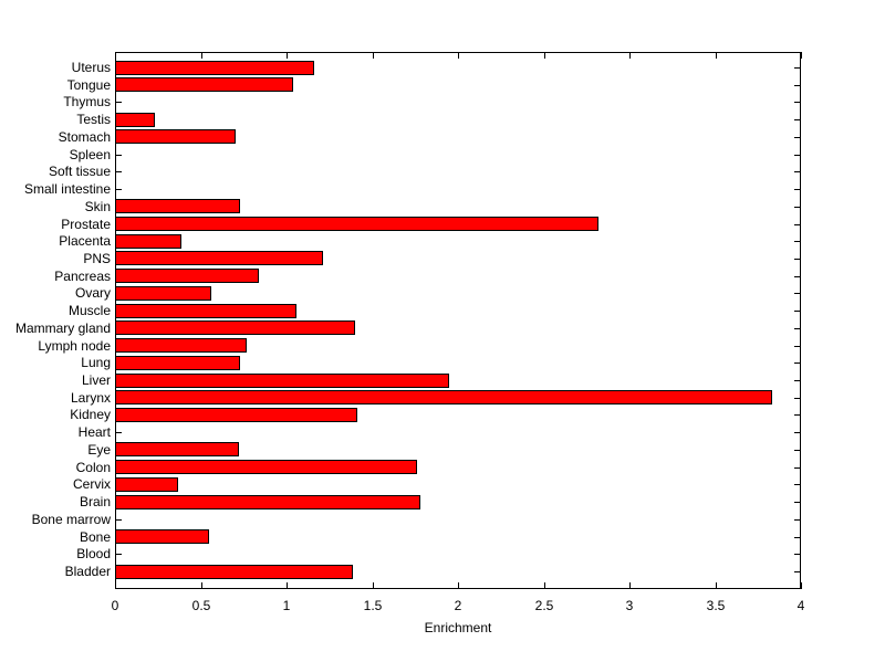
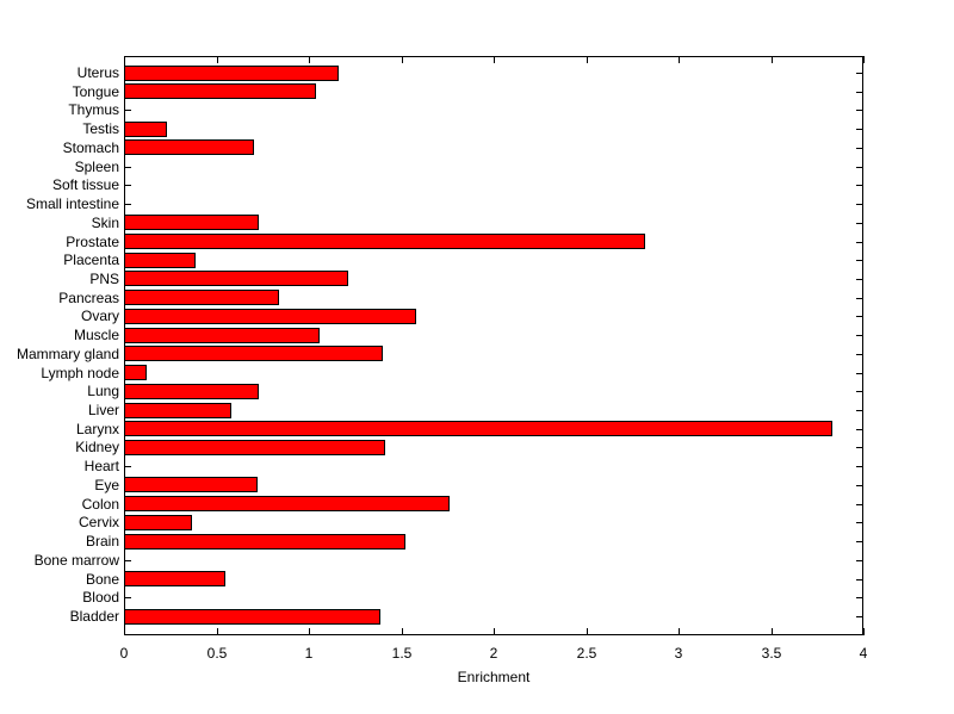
Ovary: 0.56 -> 1.58
Lymph node: 0.77 -> 0.12
Liver: 1.95 -> 0.58
Brain: 1.78 -> 1.52
